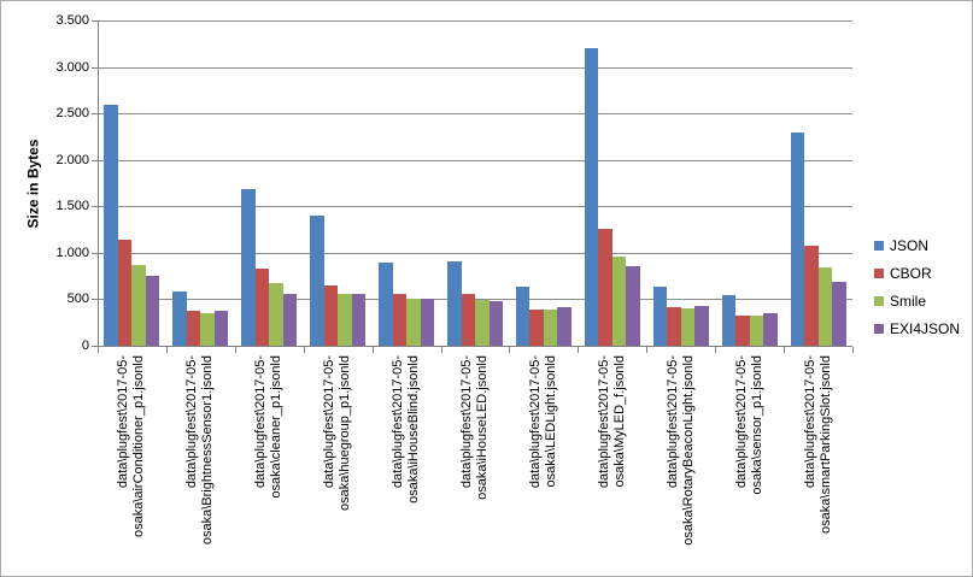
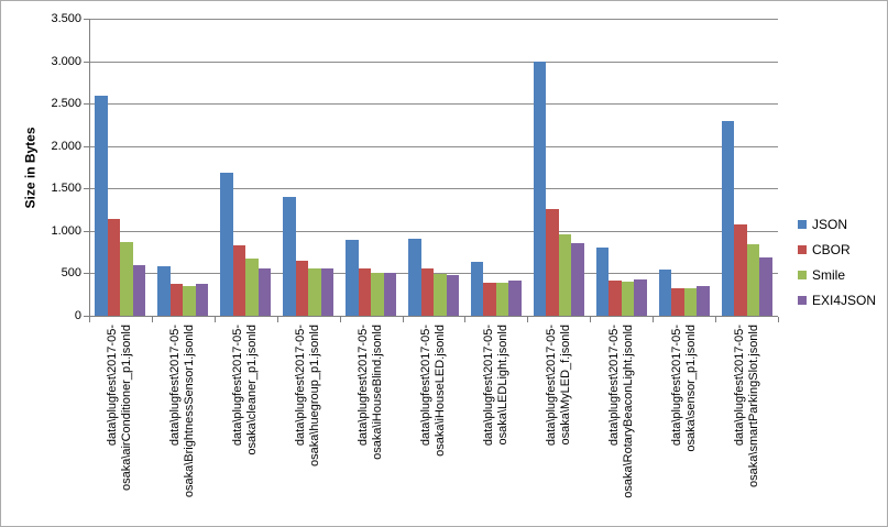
EXI4JSON/data\plugfest\2017-05-osaka\airConditioner_p1.jsonld: 800 -> 600
JSON/data\plugfest\2017-05-osaka\MyLED_f.jsonld: 3200 -> 3000
JSON/data\plugfest\2017-05-osaka\RotaryBeaconLight.jsonld: 600 -> 800
